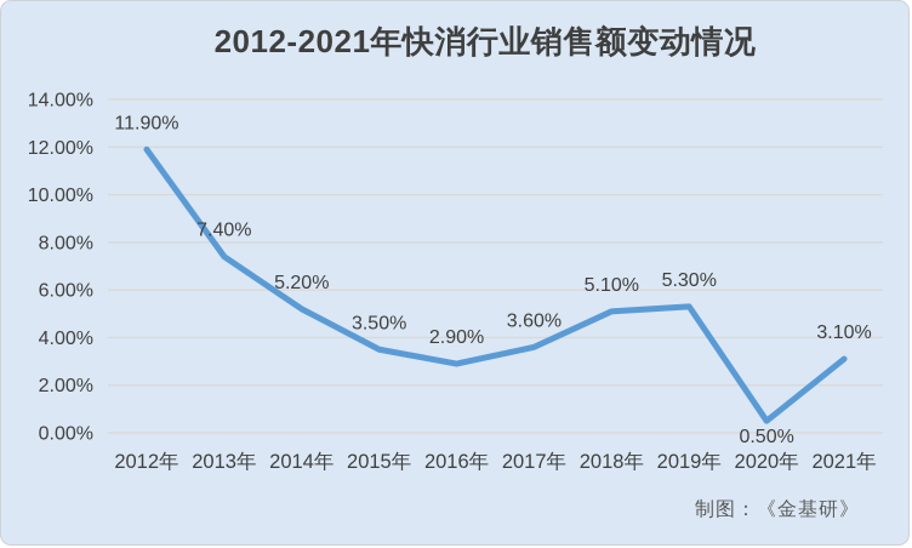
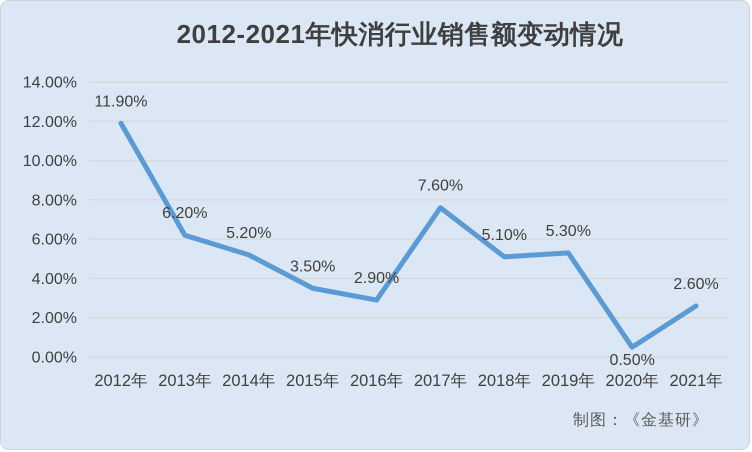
2013年: 7.40% -> 6.20%
2017年: 3.60% -> 7.60%
2021年: 3.10% -> 2.60%
